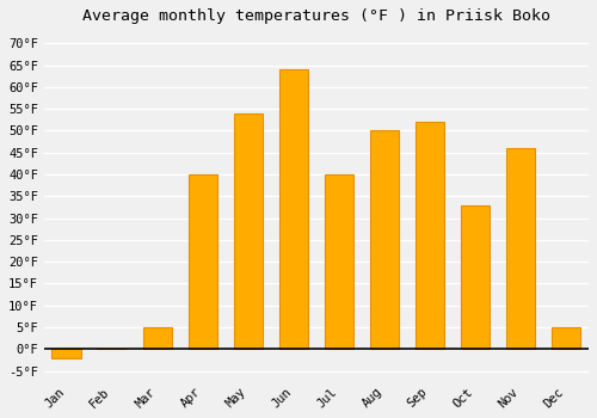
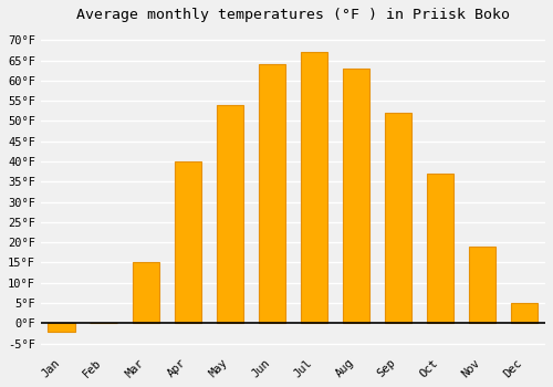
Mar: 5°F -> 15°F
Jul: 40°F -> 67°F
Aug: 50°F -> 63°F
Oct: 33°F -> 37°F
Nov: 46°F -> 19°F
